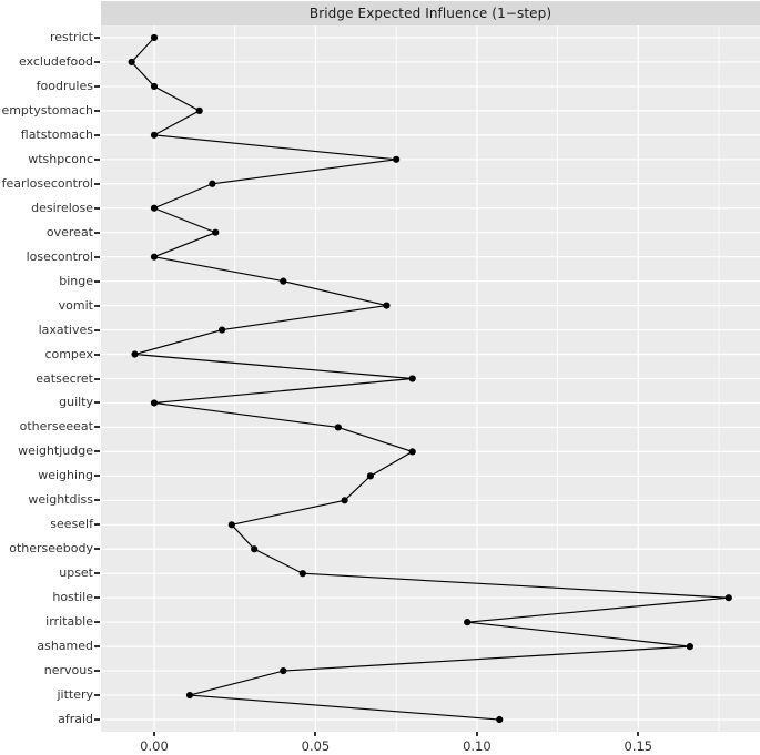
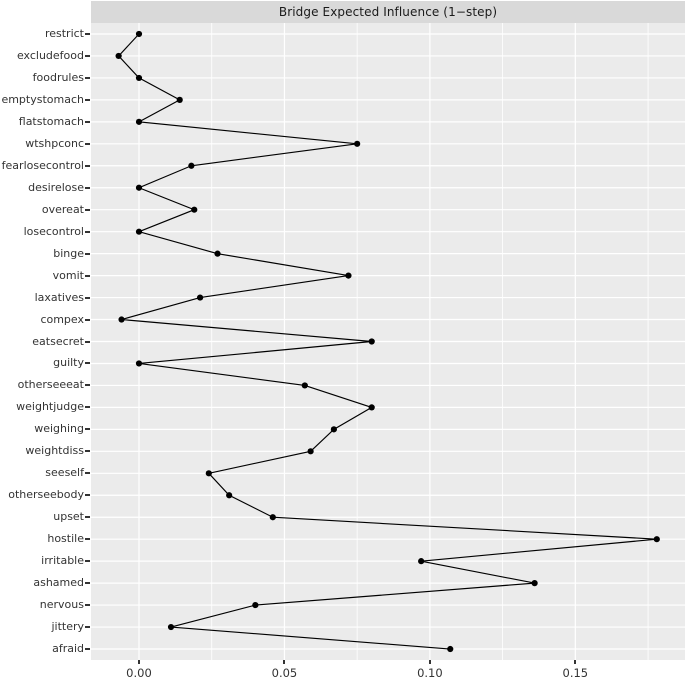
binge: 0.040 -> 0.027
ashamed: 0.166 -> 0.136
